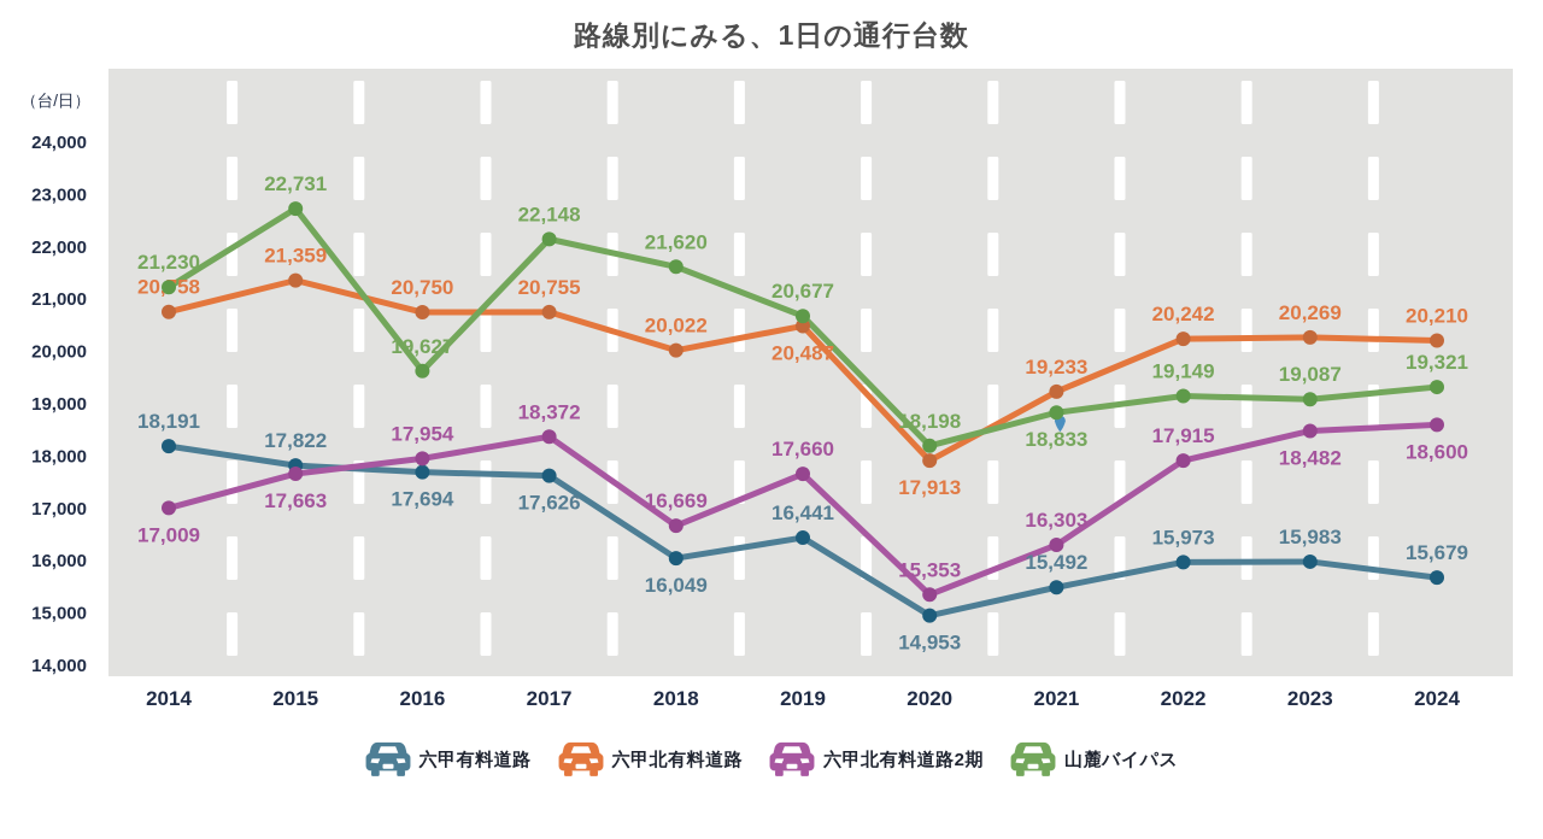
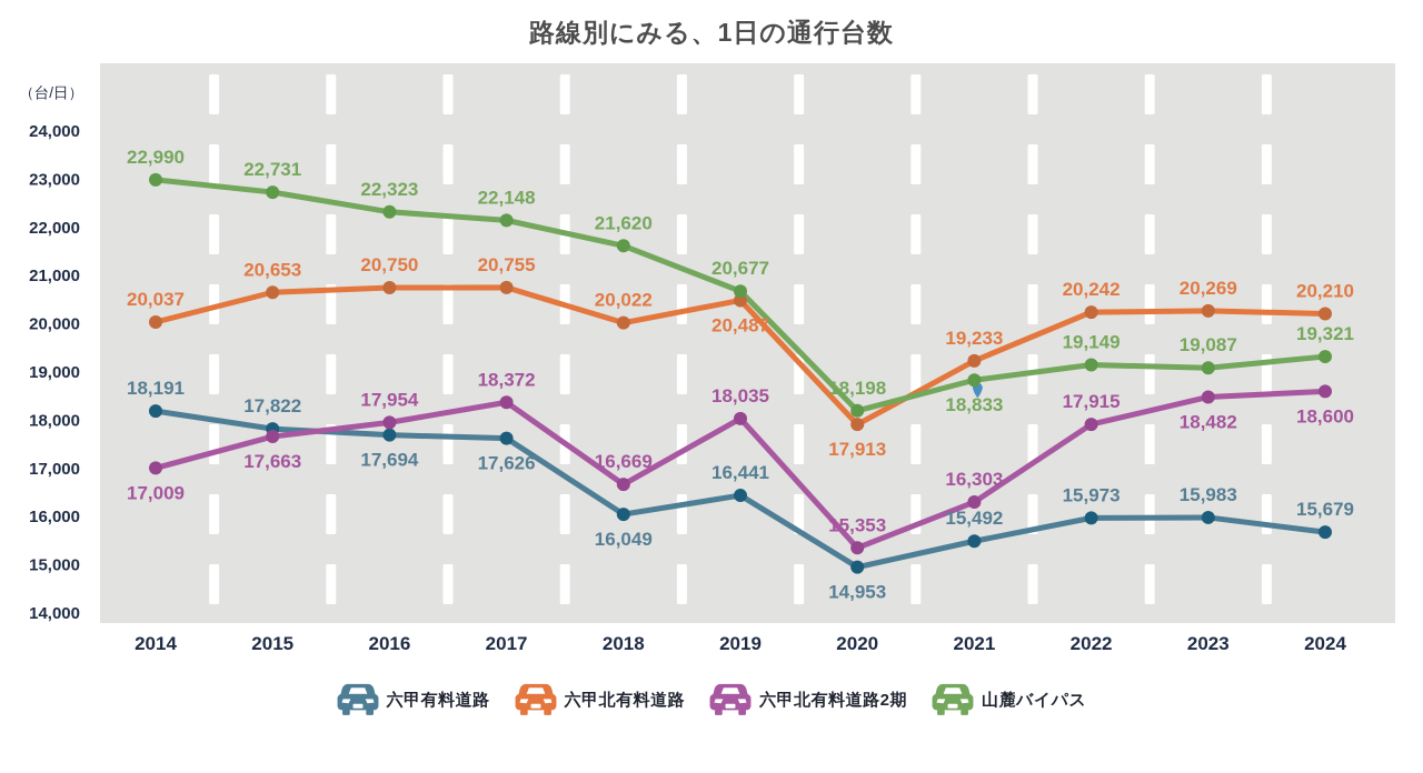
六甲北有料道路/2014: 20,758 -> 20,037
山麓バイパス/2014: 21,230 -> 22,990
六甲北有料道路/2015: 21,359 -> 20,653
山麓バイパス/2016: 19,627 -> 22,323
六甲北有料道路2期/2019: 17,660 -> 18,035
